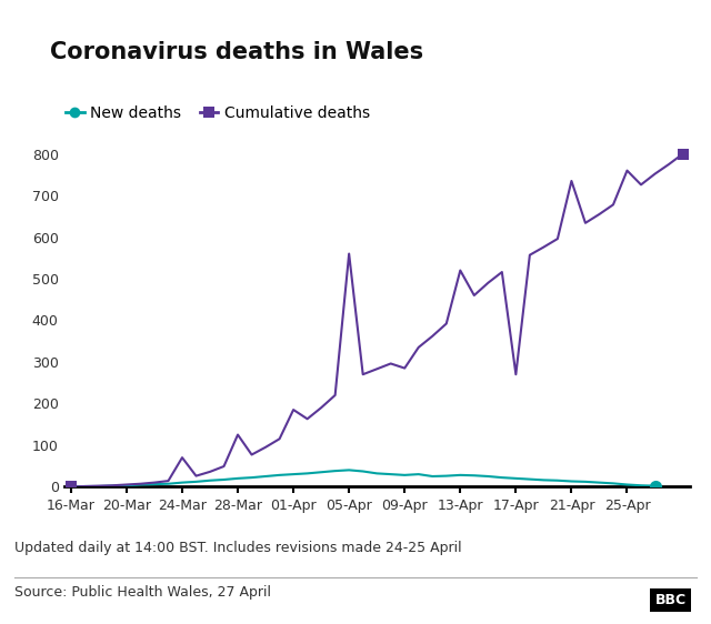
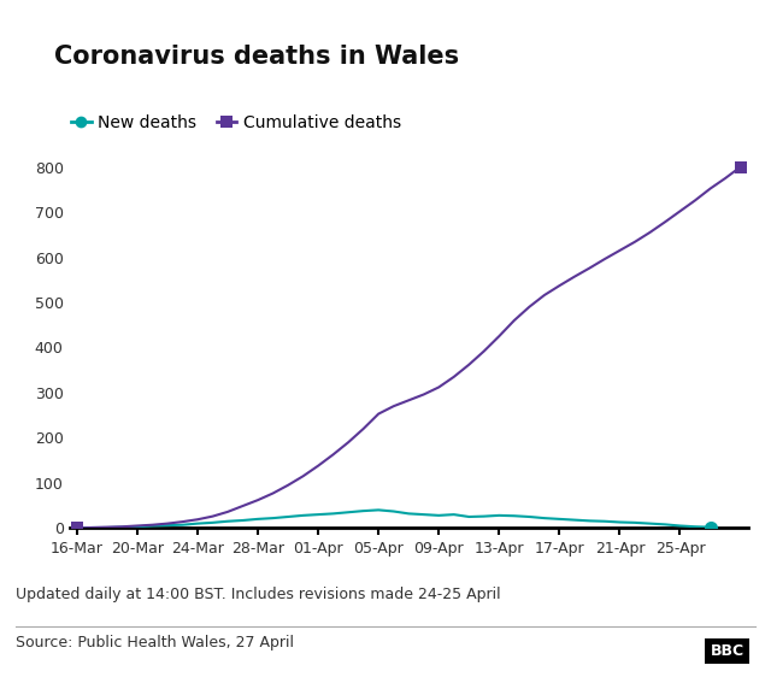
Cumulative deaths/24-Mar: 70 -> 19
Cumulative deaths/28-Mar: 125 -> 62
Cumulative deaths/01-Apr: 185 -> 138
Cumulative deaths/05-Apr: 560 -> 253
Cumulative deaths/09-Apr: 285 -> 312
Cumulative deaths/13-Apr: 520 -> 425
Cumulative deaths/17-Apr: 270 -> 537
Cumulative deaths/21-Apr: 735 -> 615
Cumulative deaths/25-Apr: 760 -> 702
